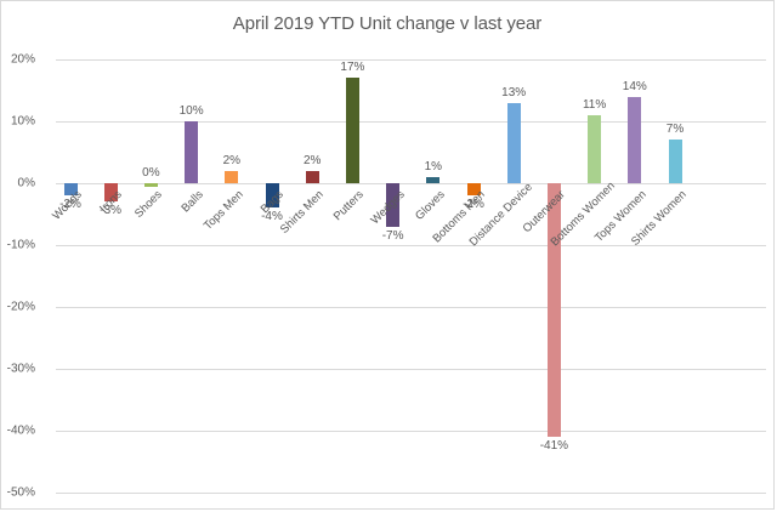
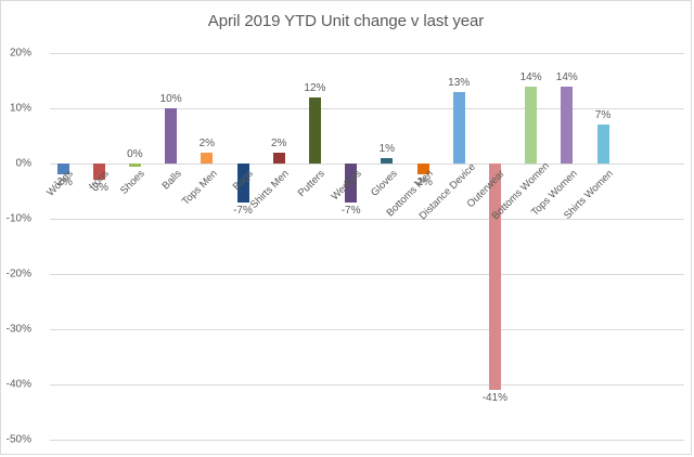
Bags: -4% -> -7%
Putters: 17% -> 12%
Bottoms Women: 11% -> 14%
